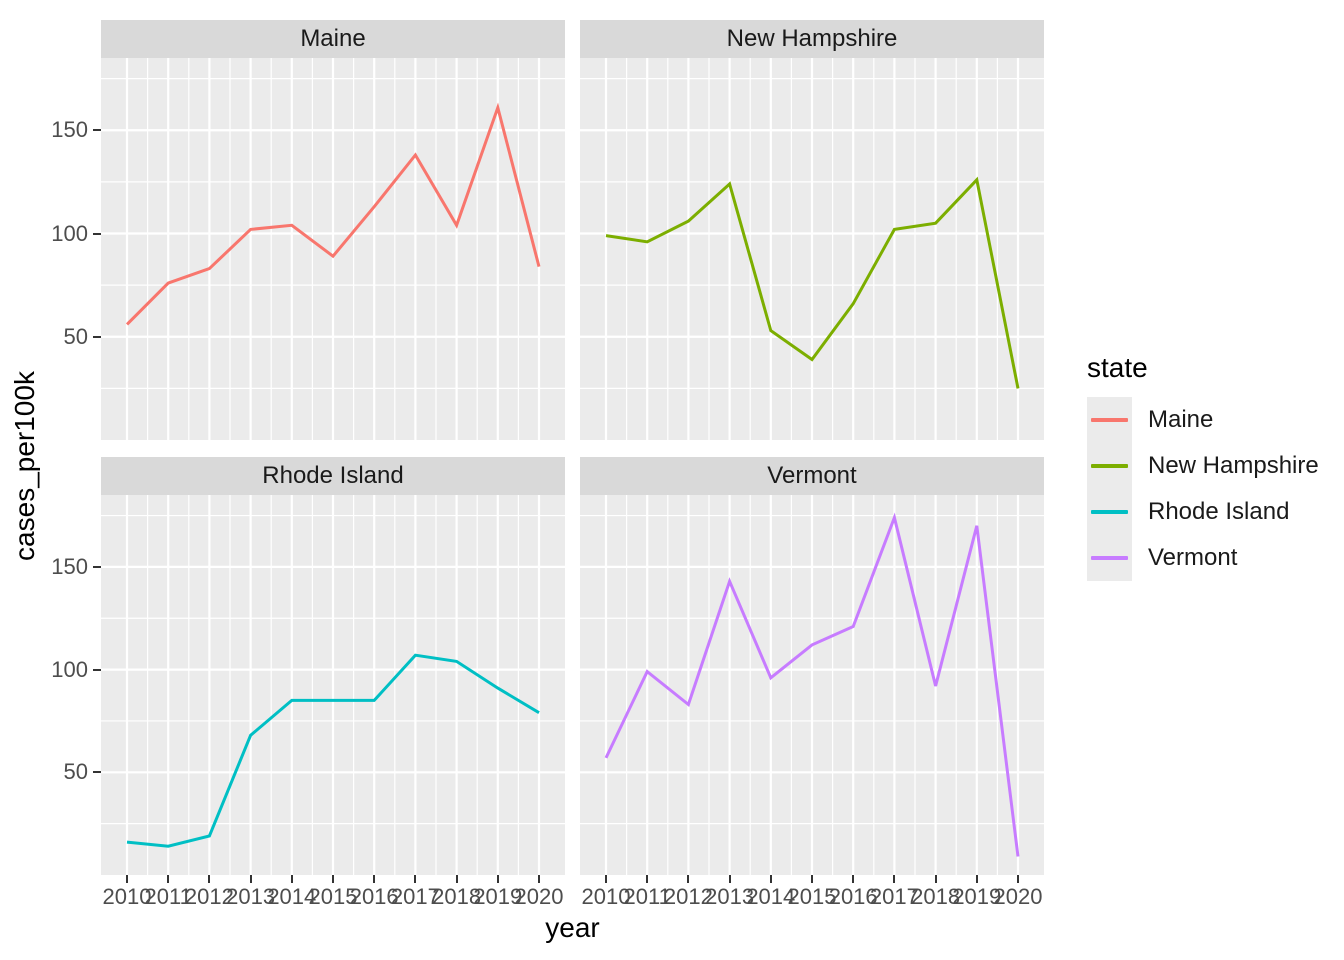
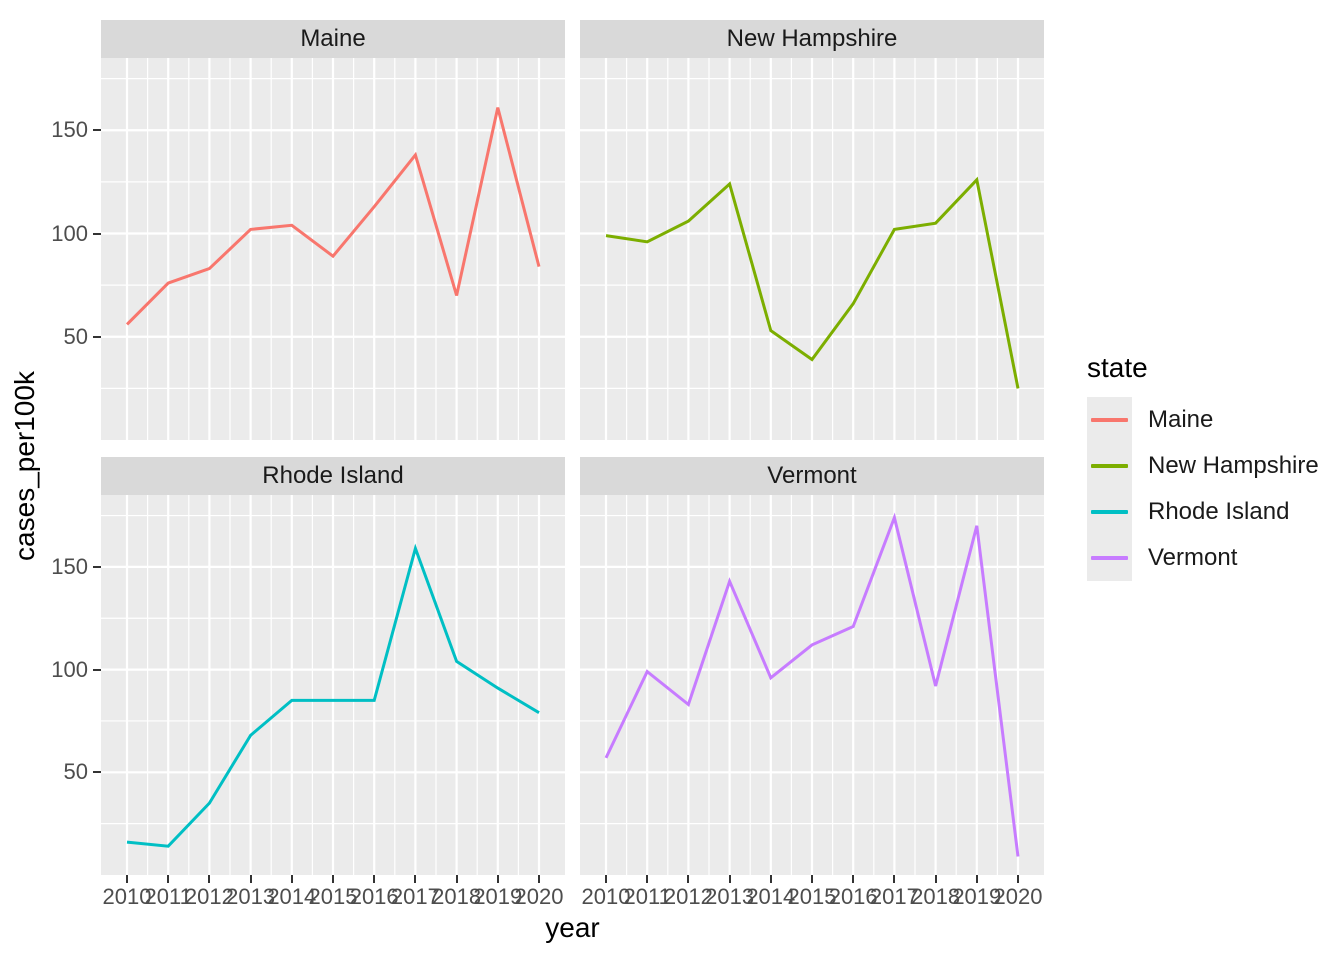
Rhode Island/2012: 19 -> 35
Rhode Island/2017: 107 -> 159
Maine/2018: 104 -> 70
